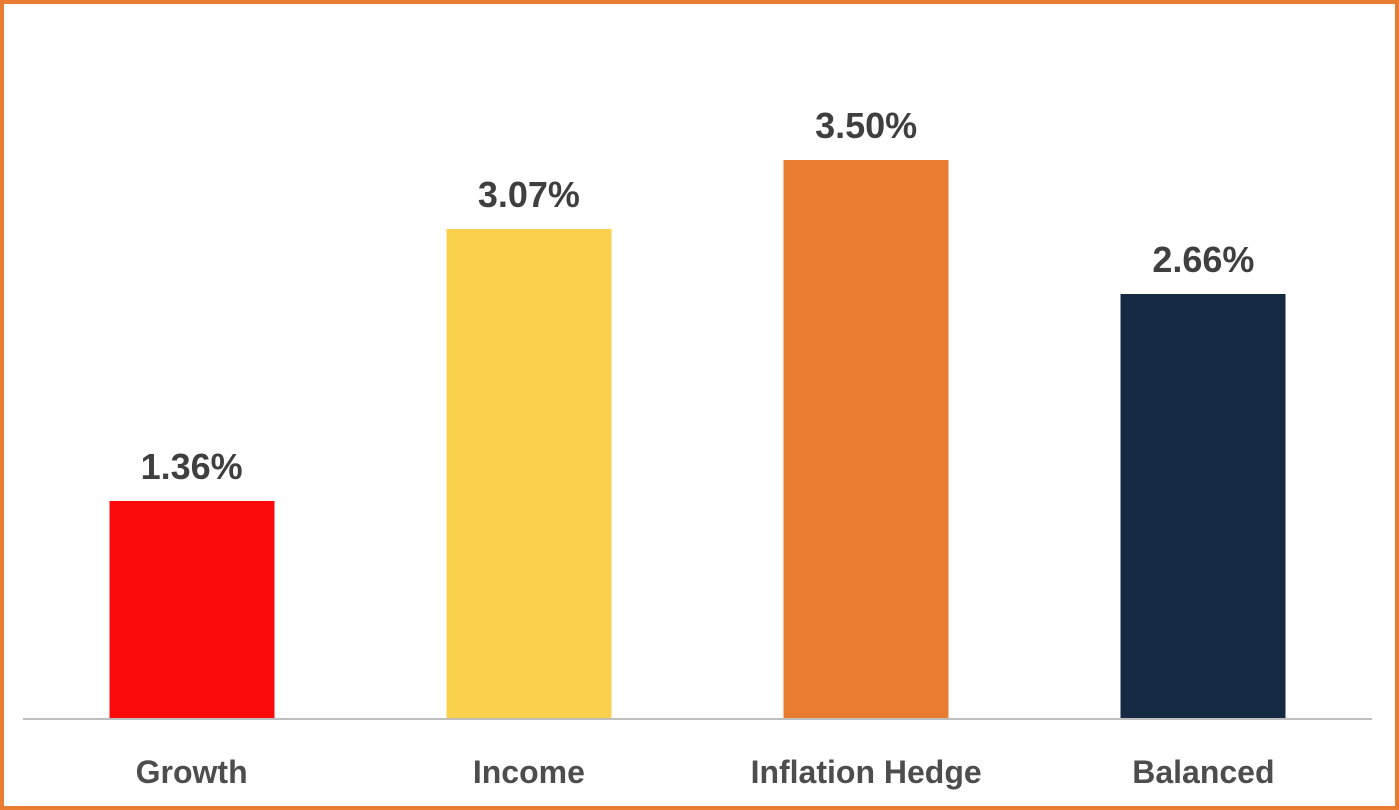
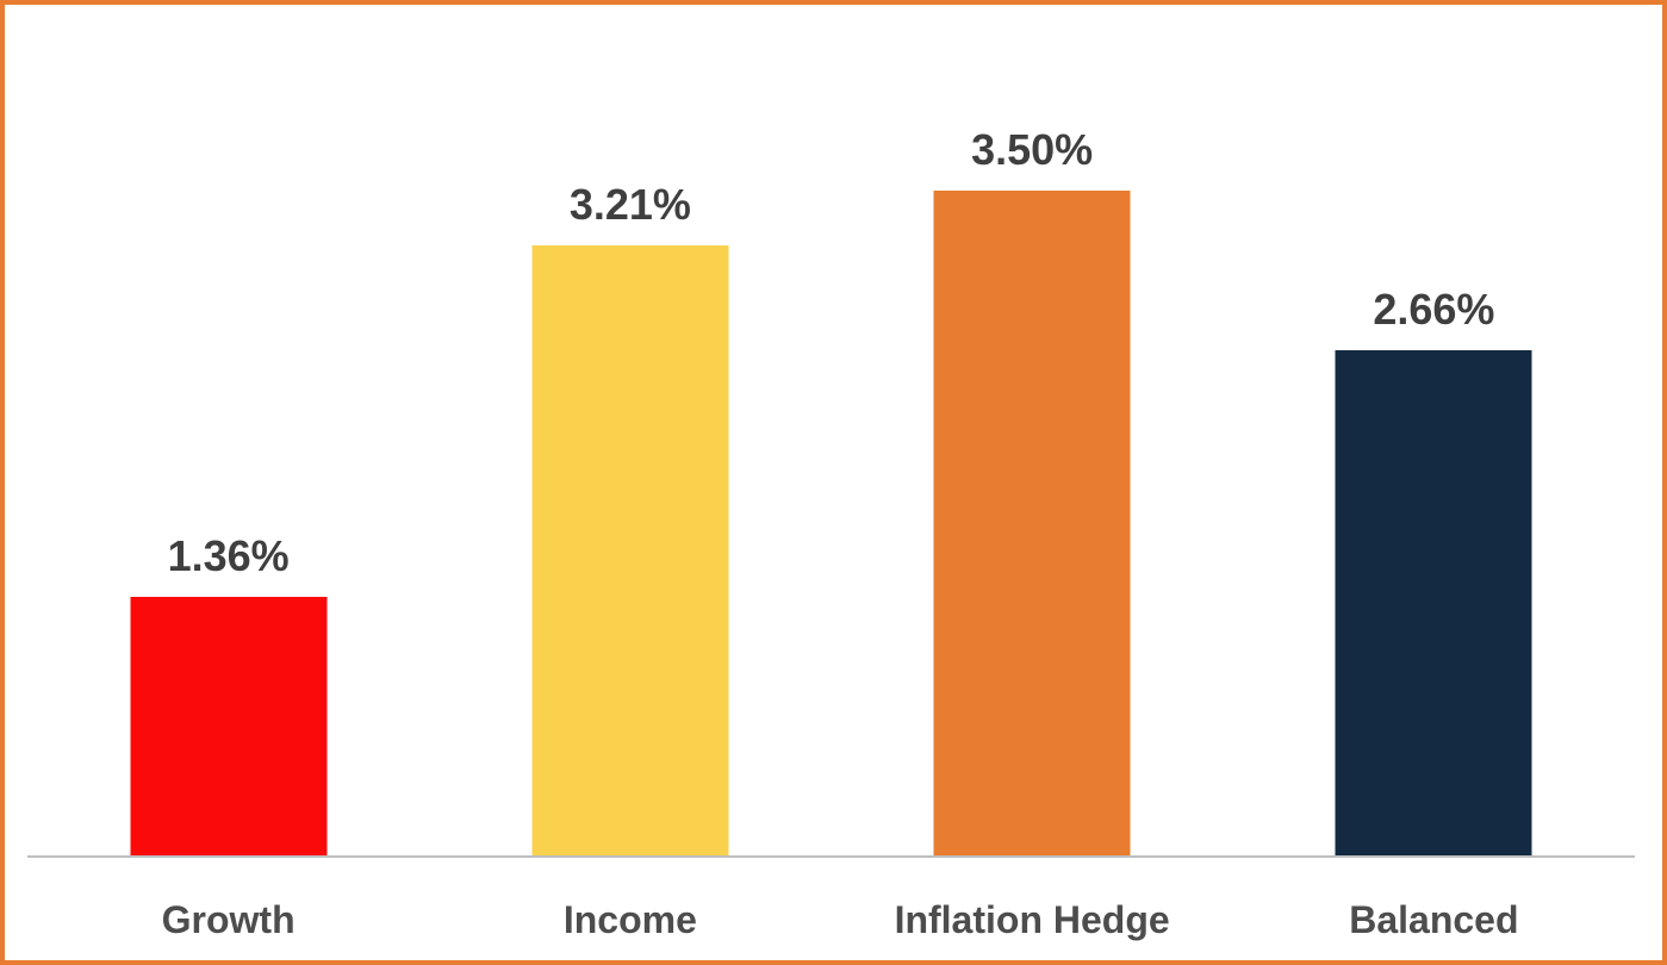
Income: 3.07% -> 3.21%
